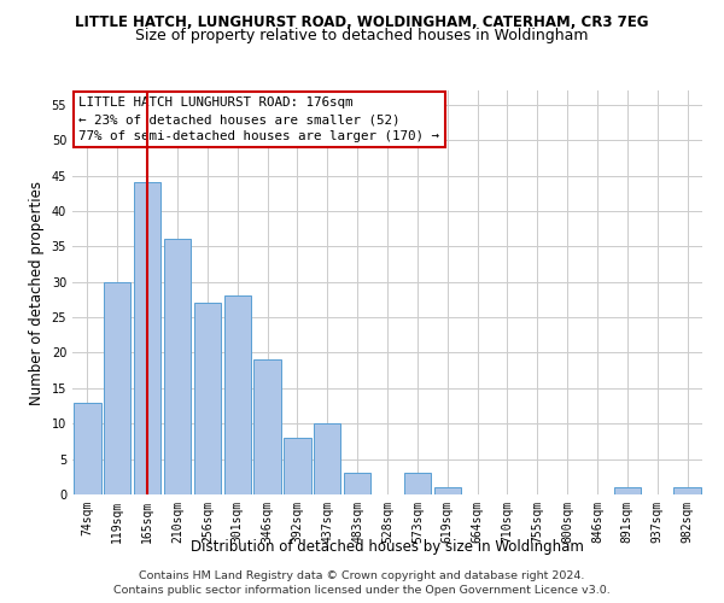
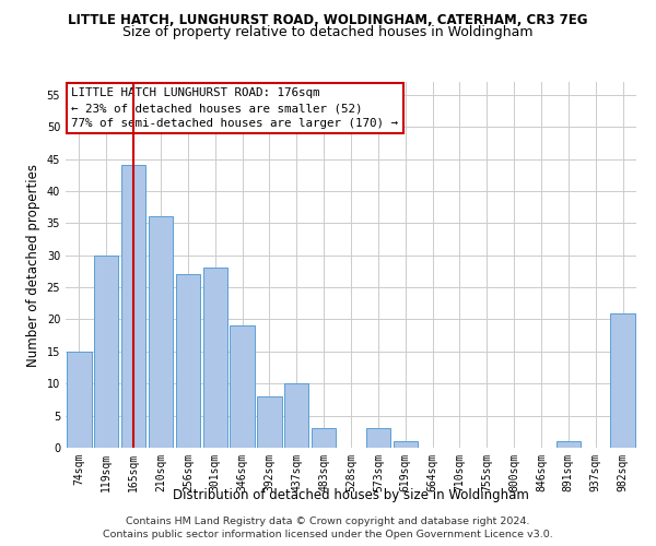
74sqm: 13 -> 15
982sqm: 1 -> 21
